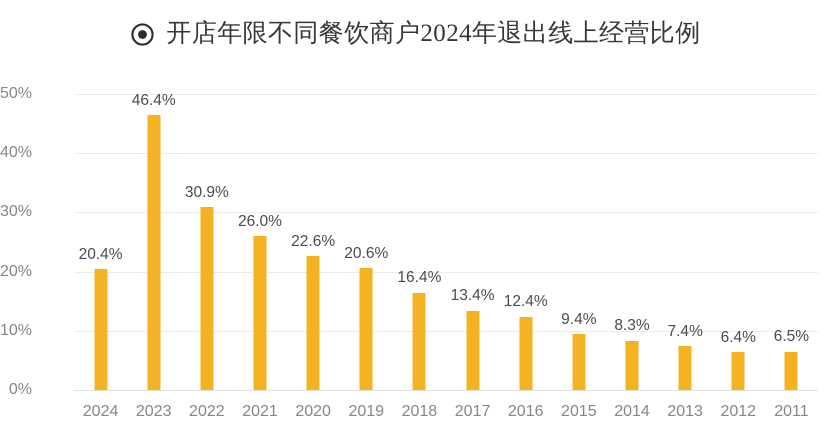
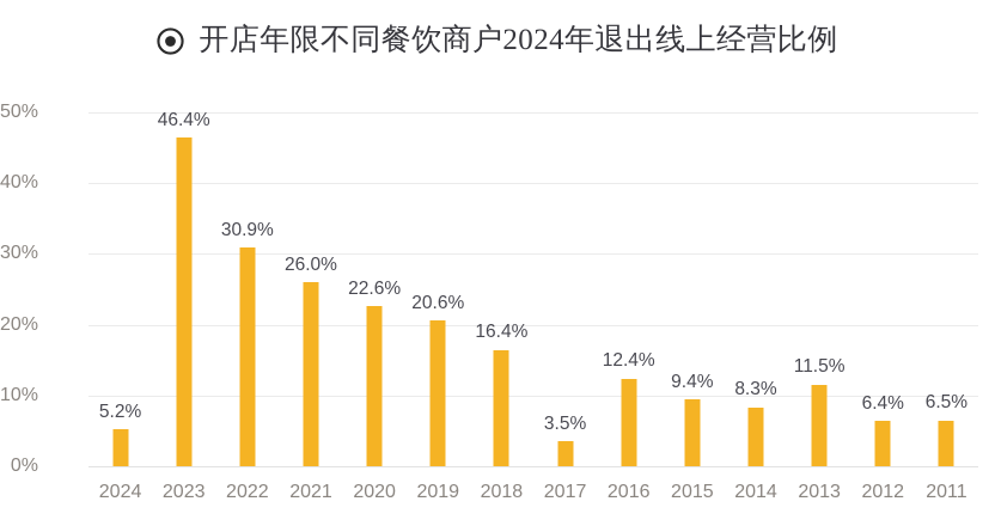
2024: 20.4% -> 5.2%
2017: 13.4% -> 3.5%
2013: 7.4% -> 11.5%
